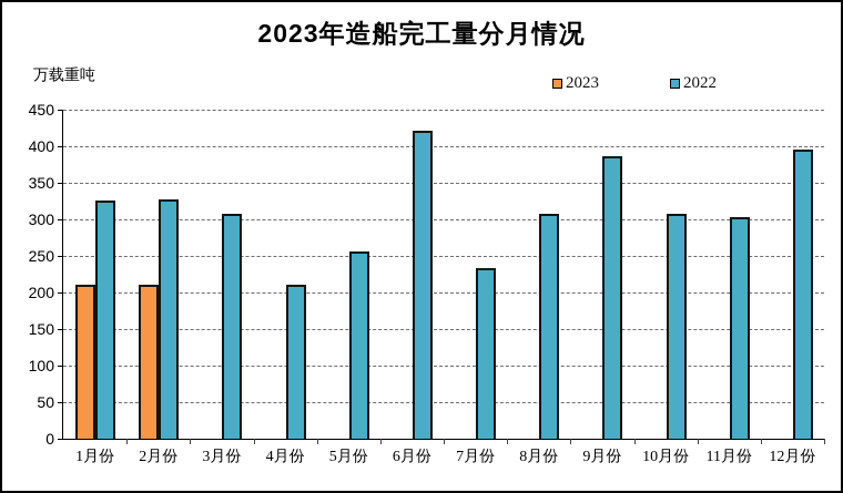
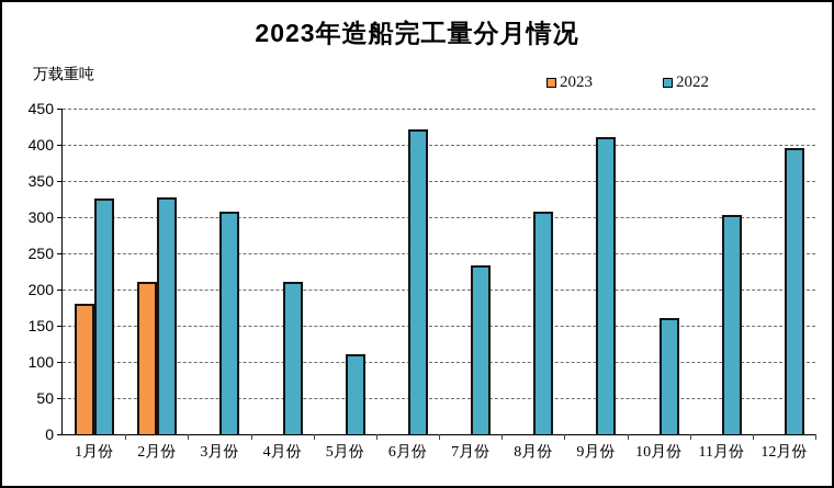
2023/1月份: 210 -> 180
2022/5月份: 260 -> 110
2022/9月份: 390 -> 410
2022/10月份: 310 -> 160
